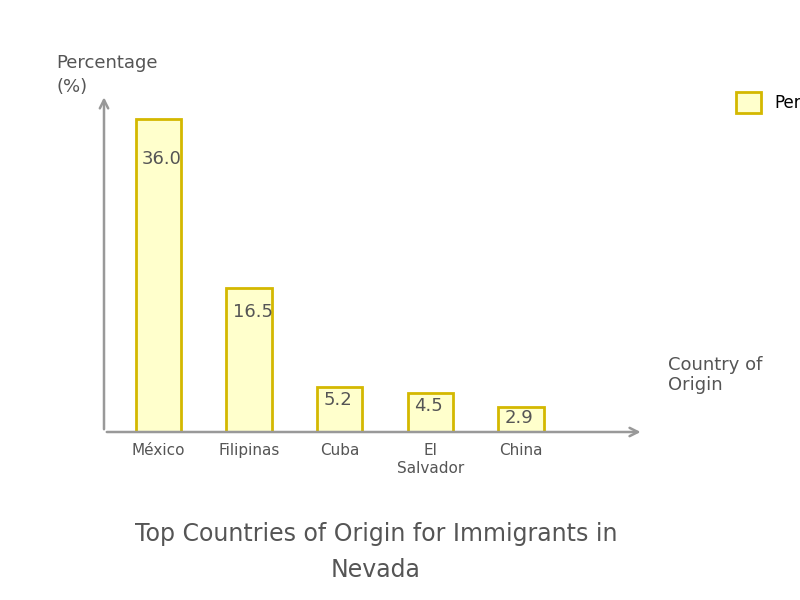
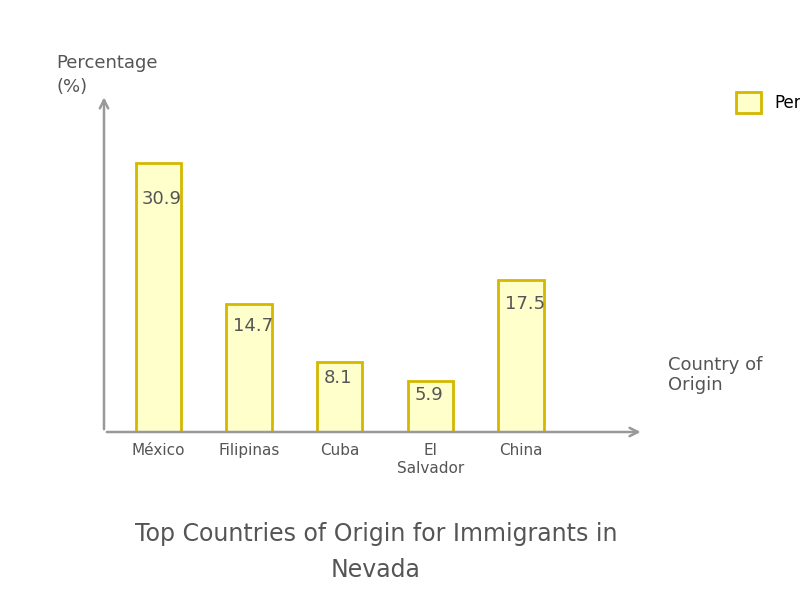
México: 36.0 -> 30.9
Filipinas: 16.5 -> 14.7
Cuba: 5.2 -> 8.1
El Salvador: 4.5 -> 5.9
China: 2.9 -> 17.5
